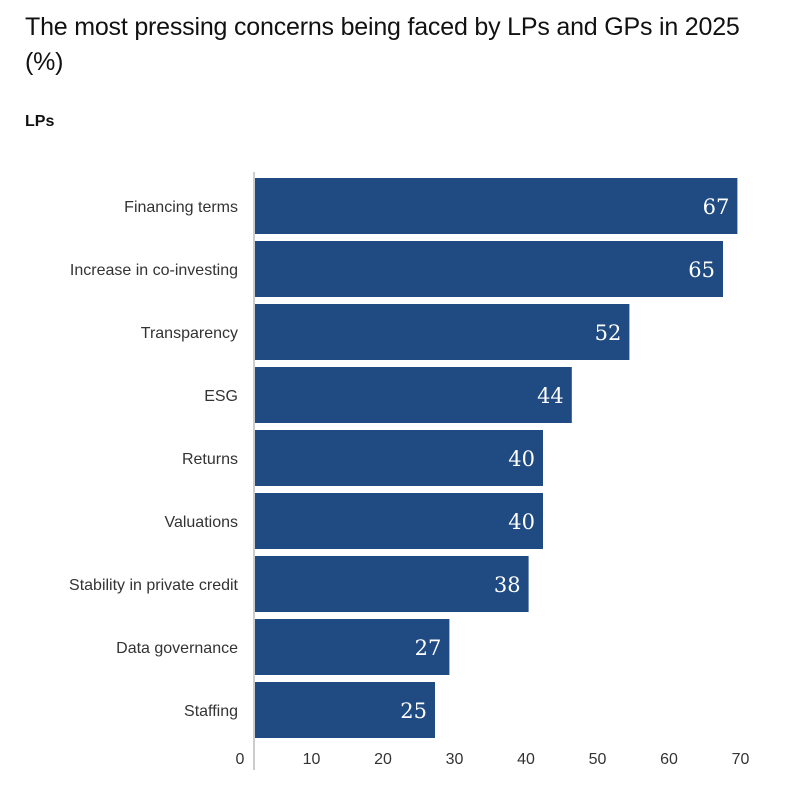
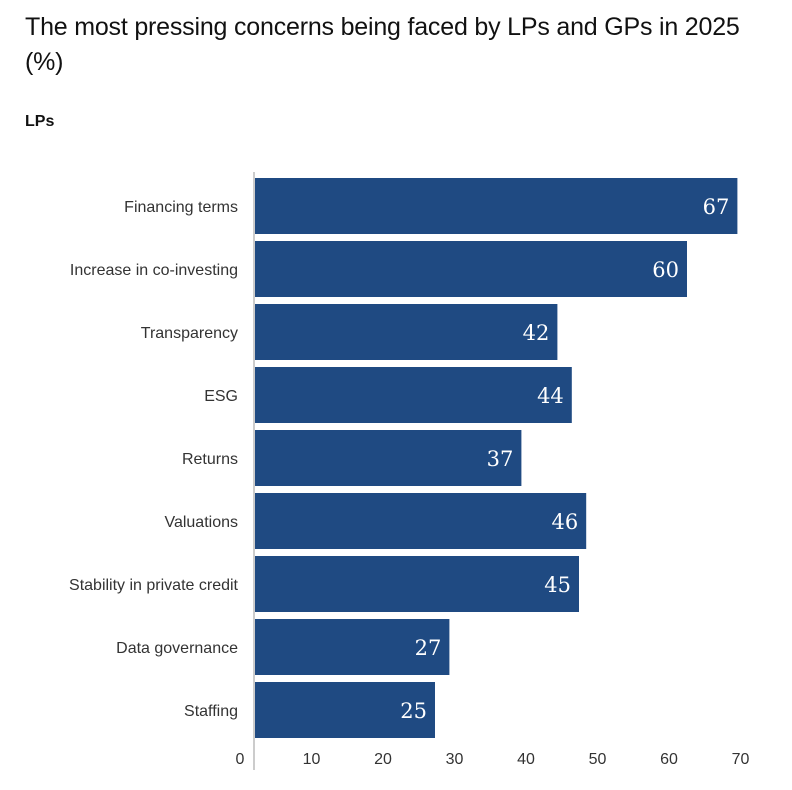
Increase in co-investing: 65 -> 60
Transparency: 52 -> 42
Returns: 40 -> 37
Valuations: 40 -> 46
Stability in private credit: 38 -> 45
